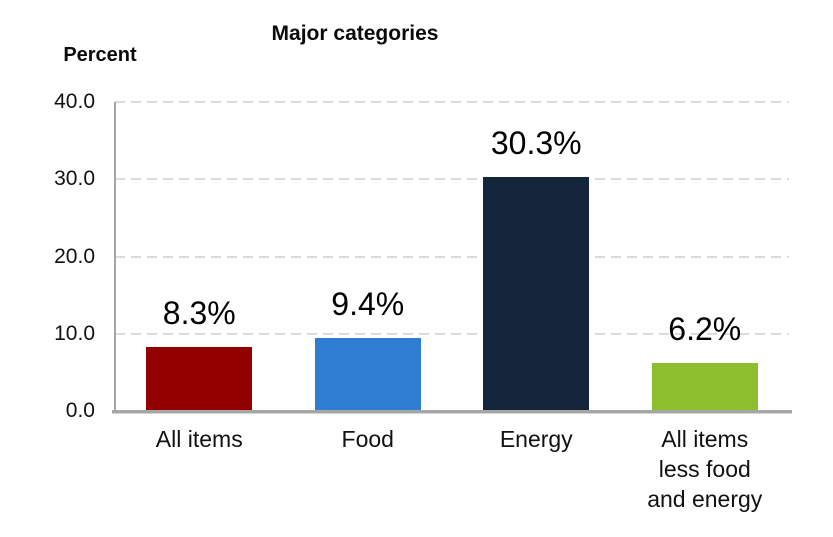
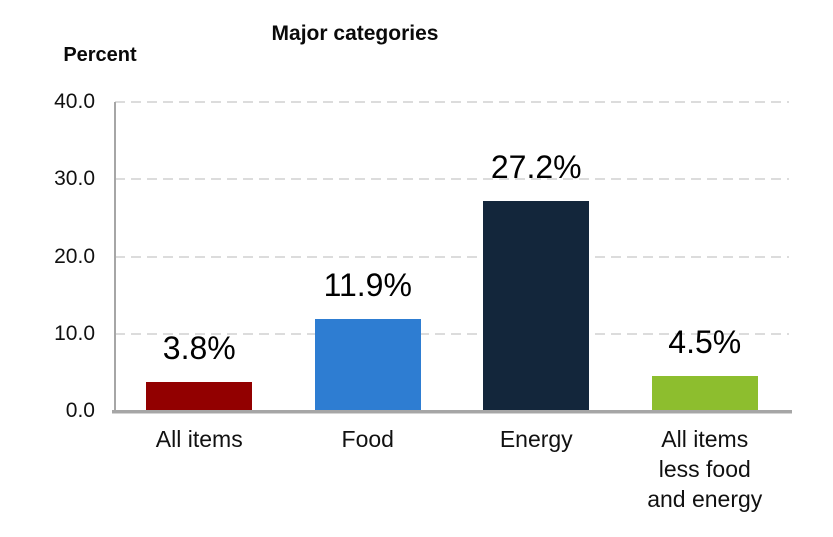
All items: 8.3% -> 3.8%
Food: 9.4% -> 11.9%
Energy: 30.3% -> 27.2%
All items less food and energy: 6.2% -> 4.5%
